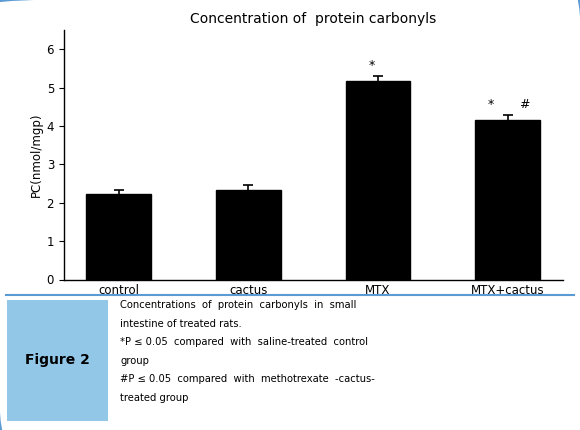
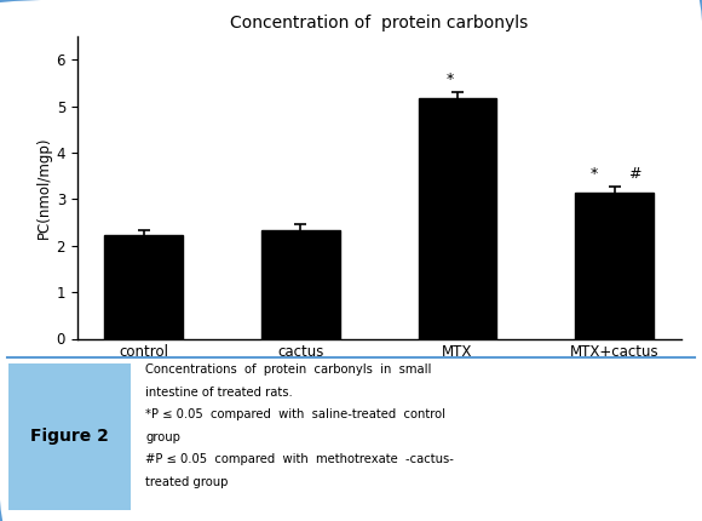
MTX+cactus: 4.15 -> 3.15
